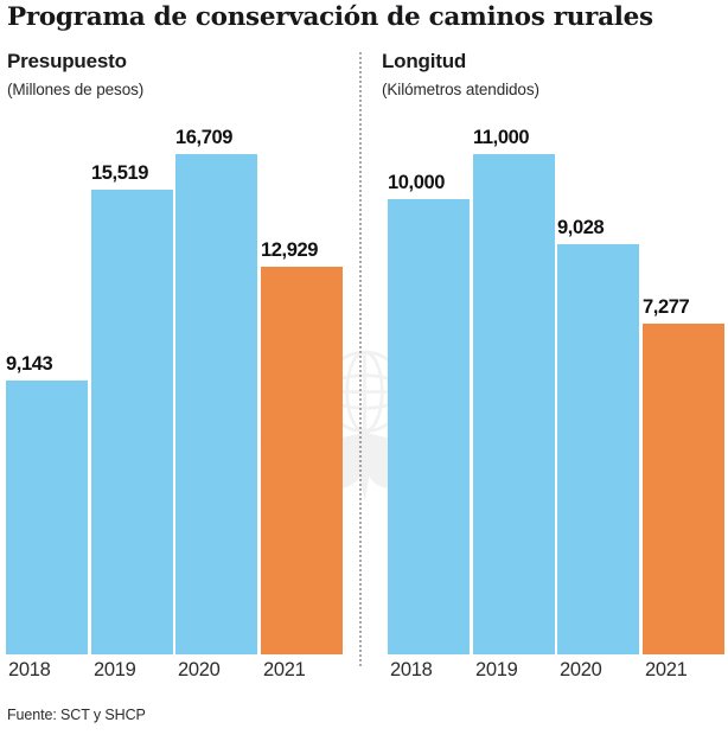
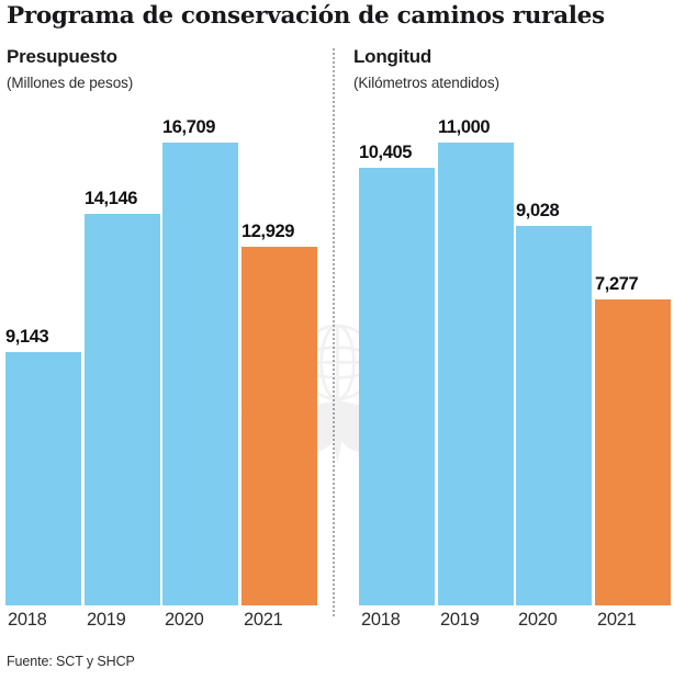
Presupuesto/2019: 15,519 -> 14,146
Longitud/2018: 10,000 -> 10,405
